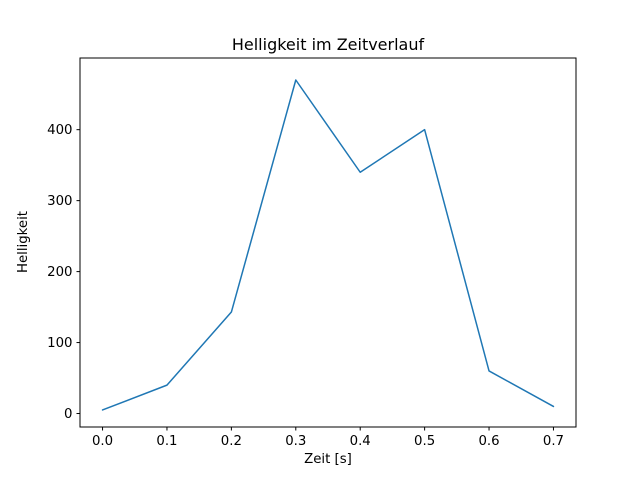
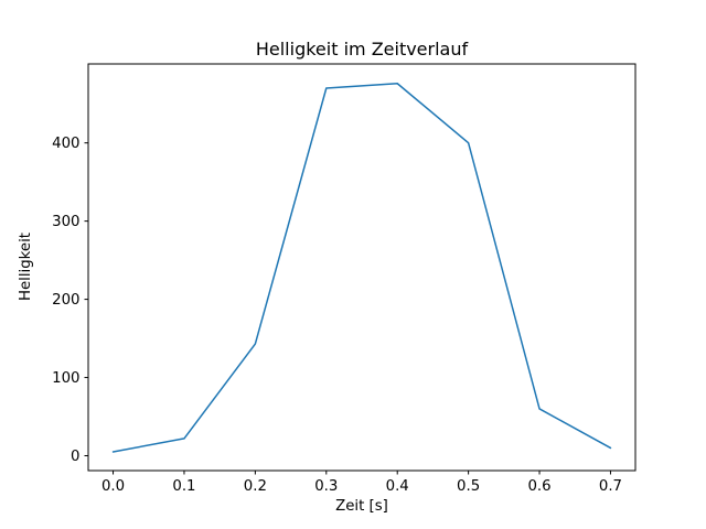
0.1: 40 -> 20
0.4: 340 -> 480
